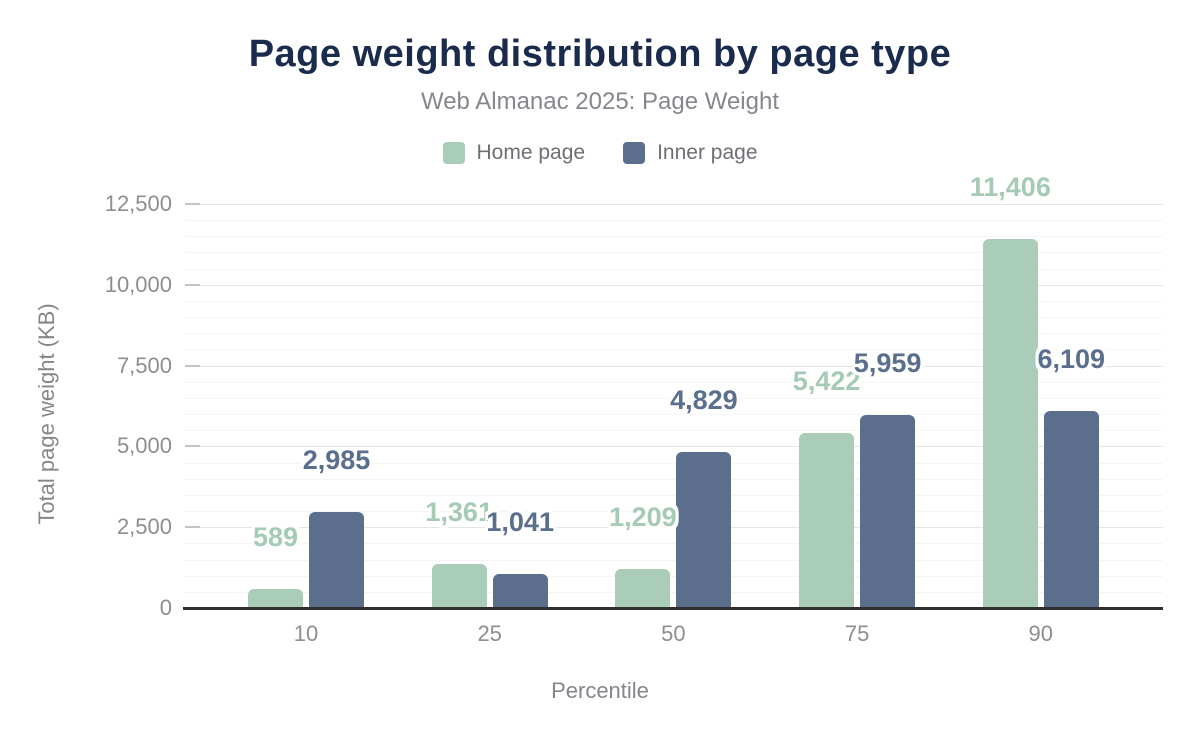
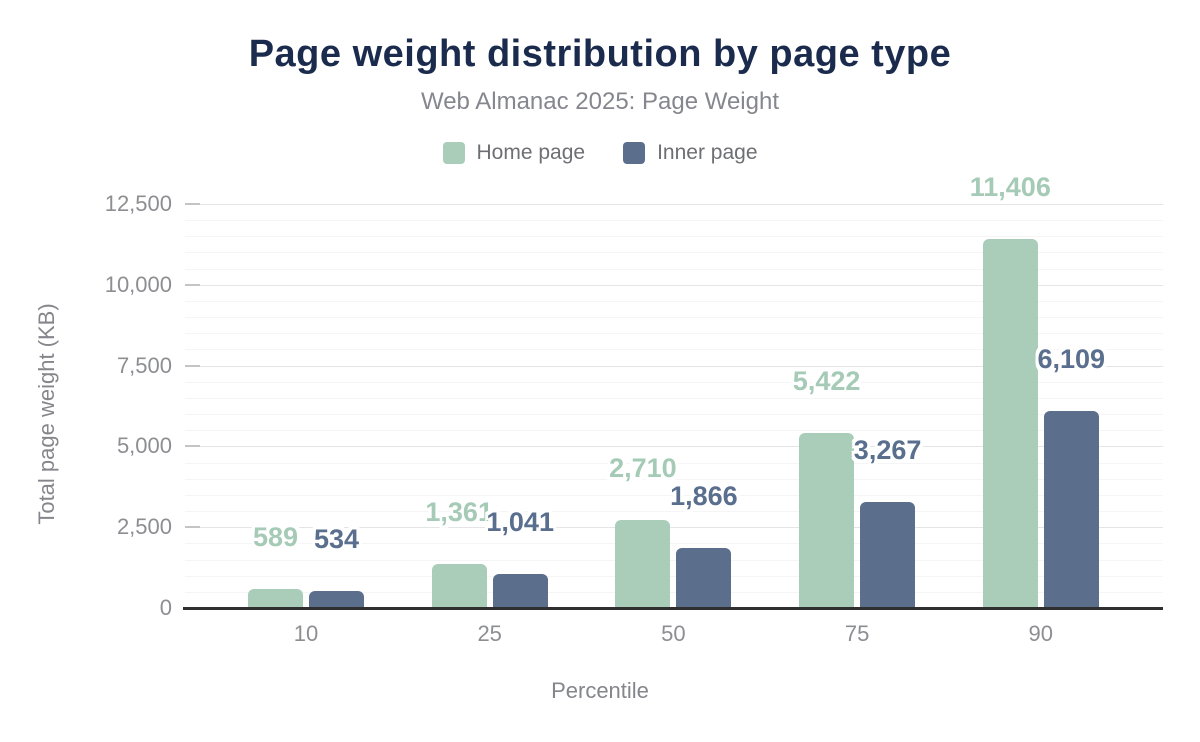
Inner page/10: 2,985 -> 534
Home page/50: 1,209 -> 2,710
Inner page/50: 4,829 -> 1,866
Inner page/75: 5,959 -> 3,267
